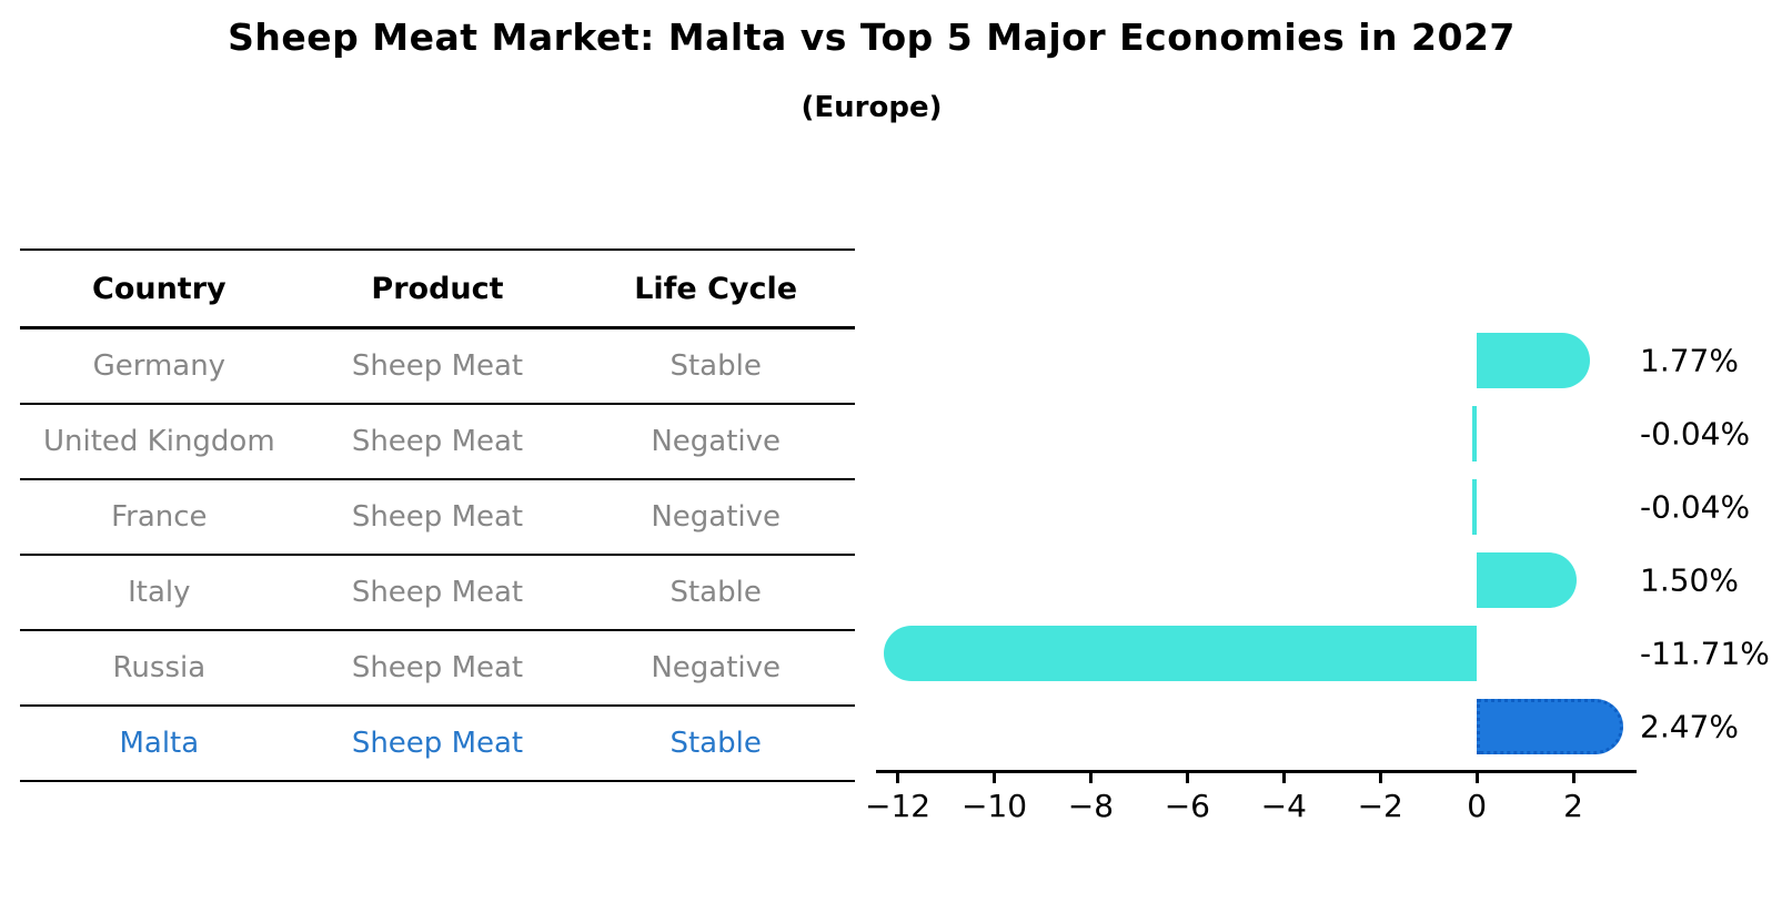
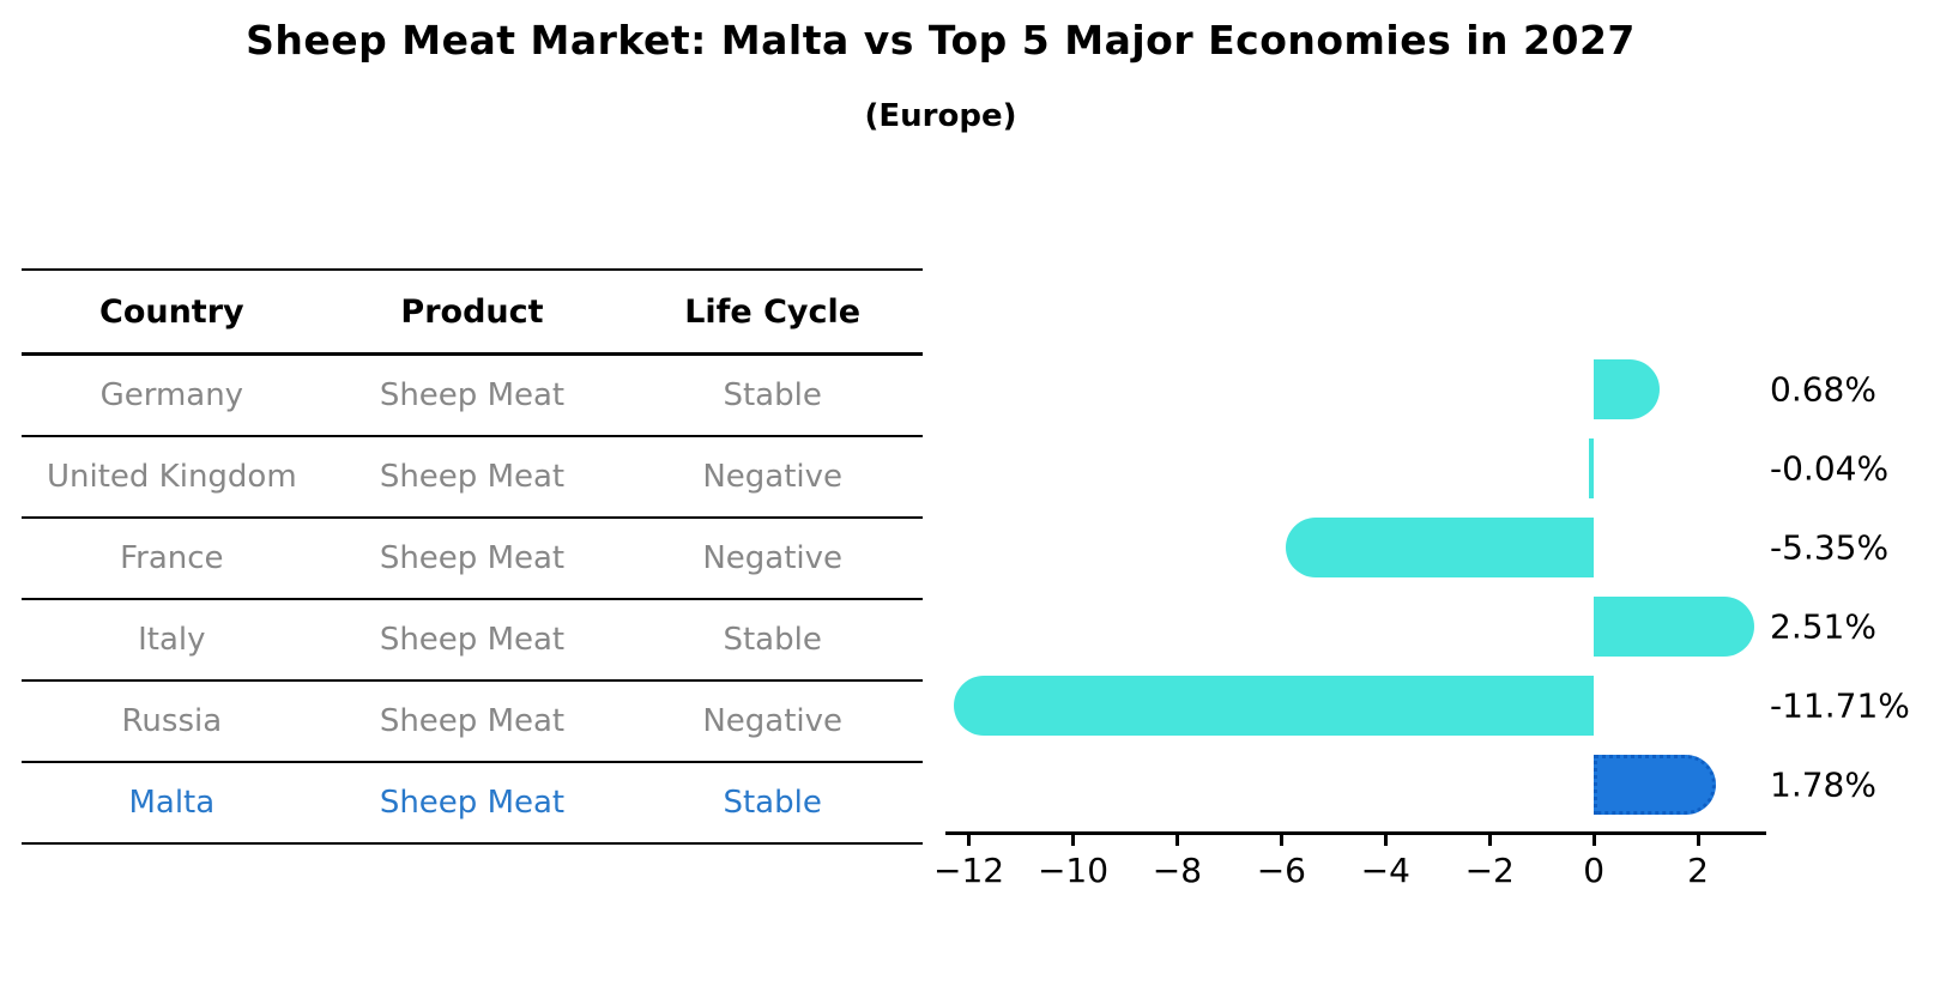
Germany: 1.77% -> 0.68%
France: -0.04% -> -5.35%
Italy: 1.50% -> 2.51%
Malta: 2.47% -> 1.78%
